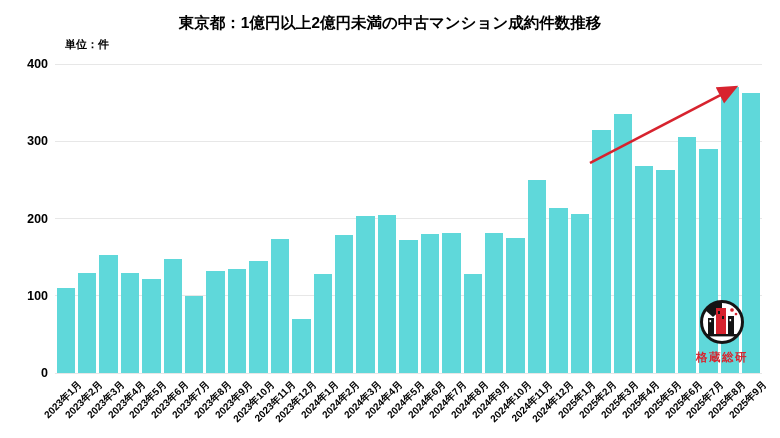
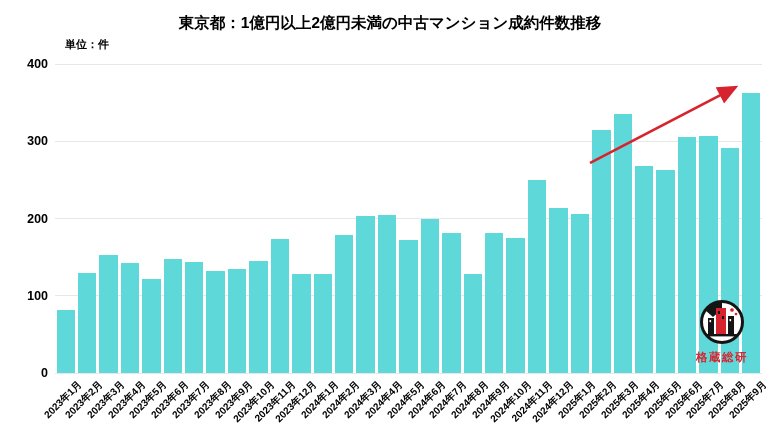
2023年1月: 110 -> 80
2023年4月: 130 -> 140
2023年7月: 100 -> 140
2023年12月: 70 -> 130
2024年6月: 180 -> 200
2025年7月: 290 -> 310
2025年8月: 370 -> 290
